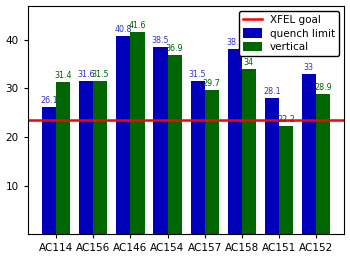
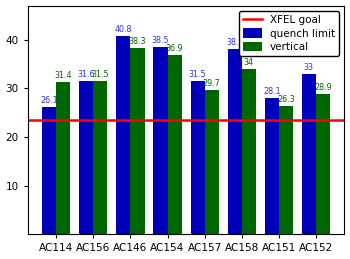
vertical/AC146: 41.6 -> 38.3
vertical/AC151: 22.2 -> 26.3
